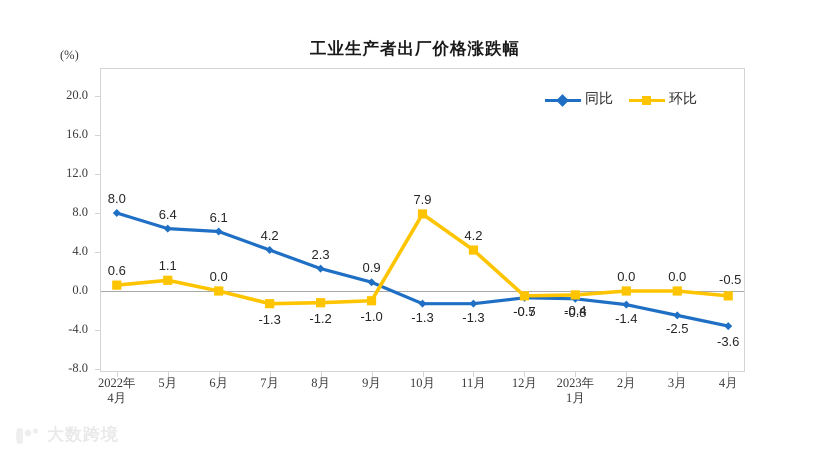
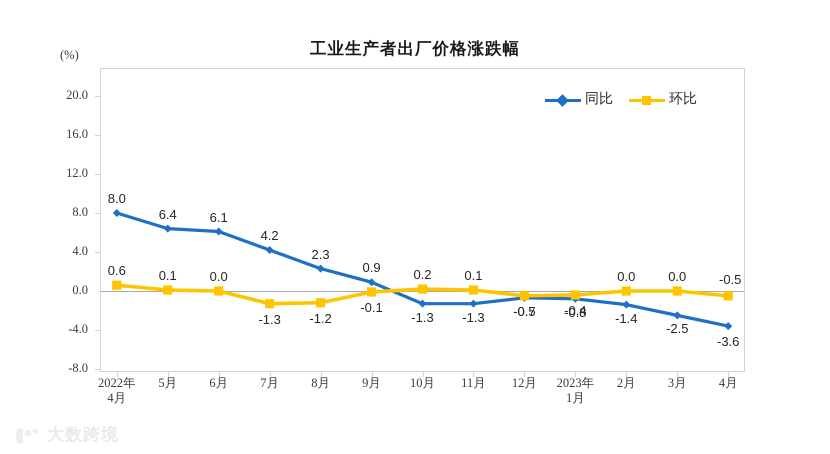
环比/5月: 1.1 -> 0.1
环比/9月: -1.0 -> -0.1
环比/10月: 7.9 -> 0.2
环比/11月: 4.2 -> 0.1
